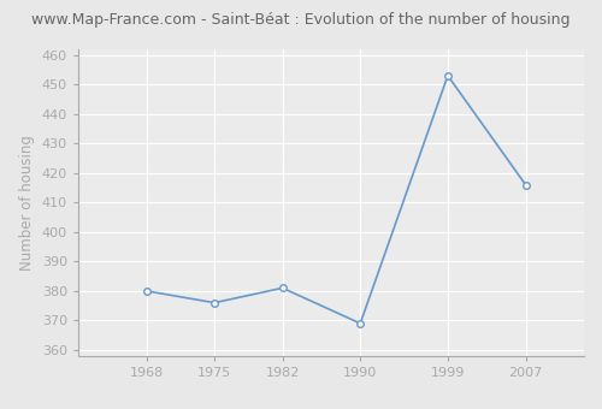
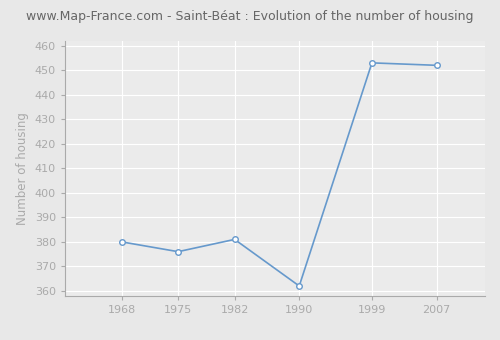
1990: 369 -> 362
2007: 416 -> 452
